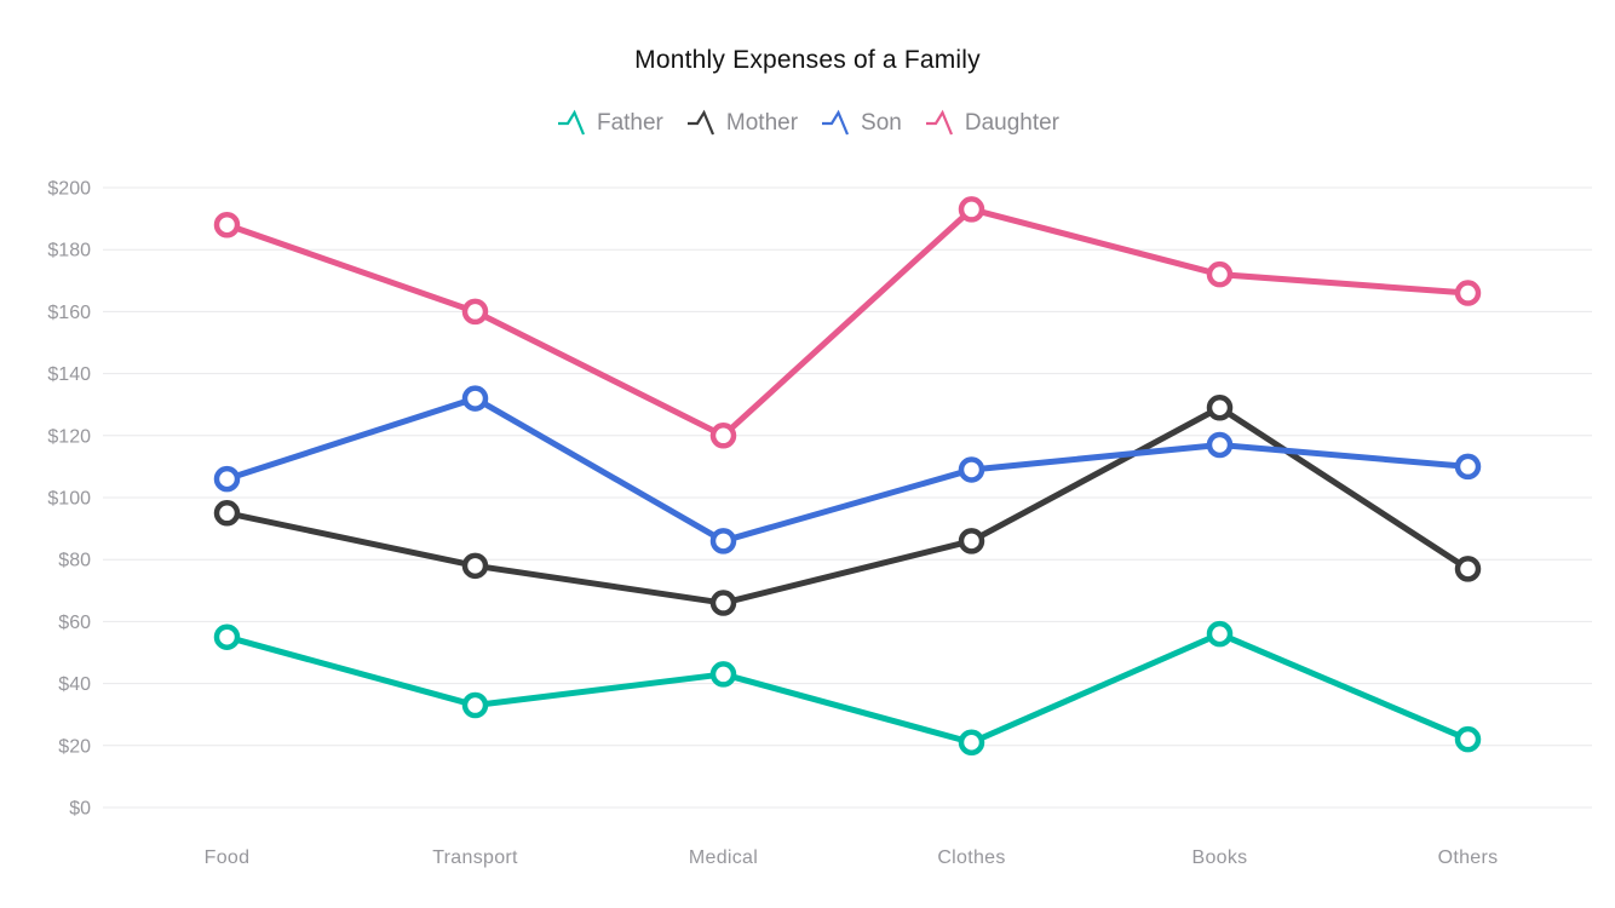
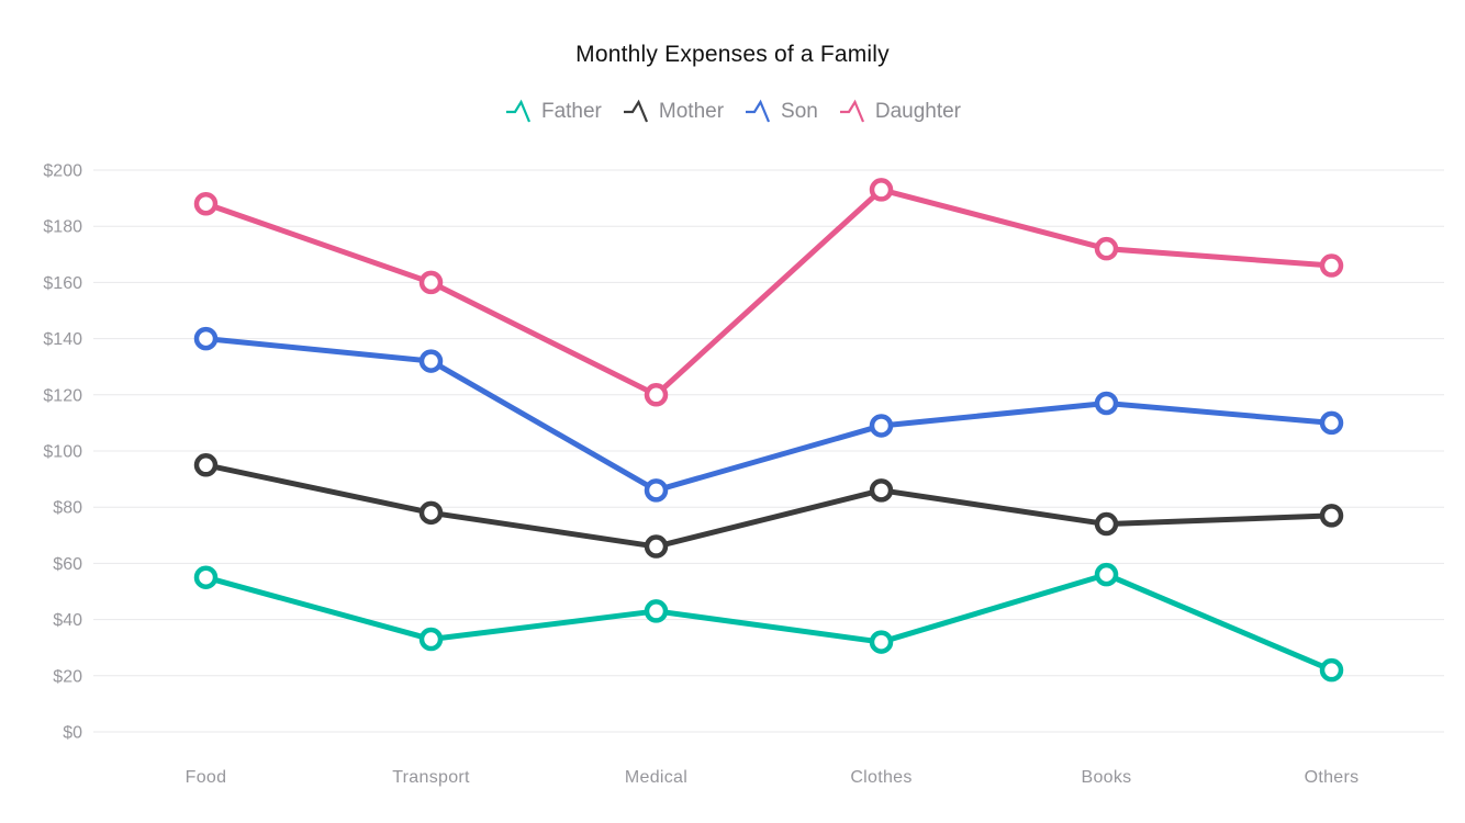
Son/Food: $106 -> $140
Father/Clothes: $21 -> $32
Mother/Books: $129 -> $74
